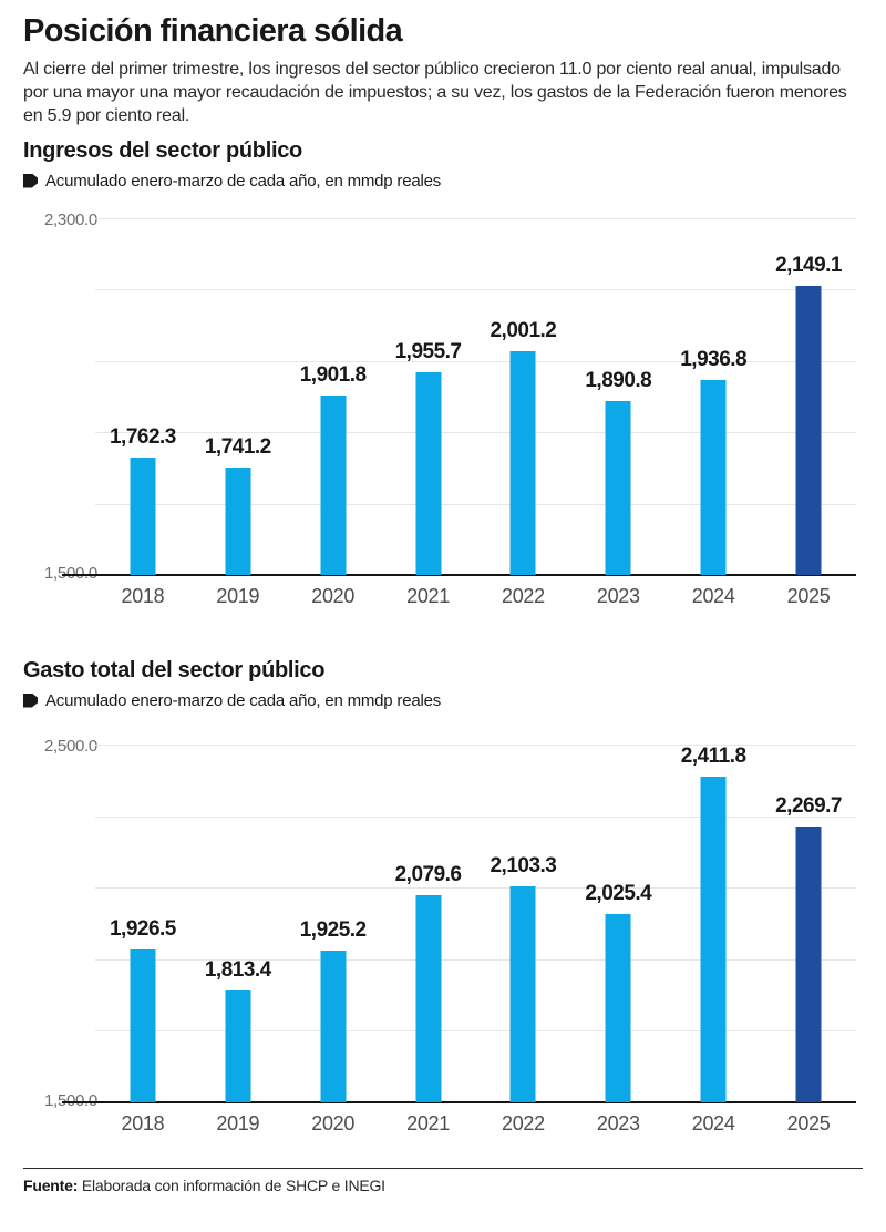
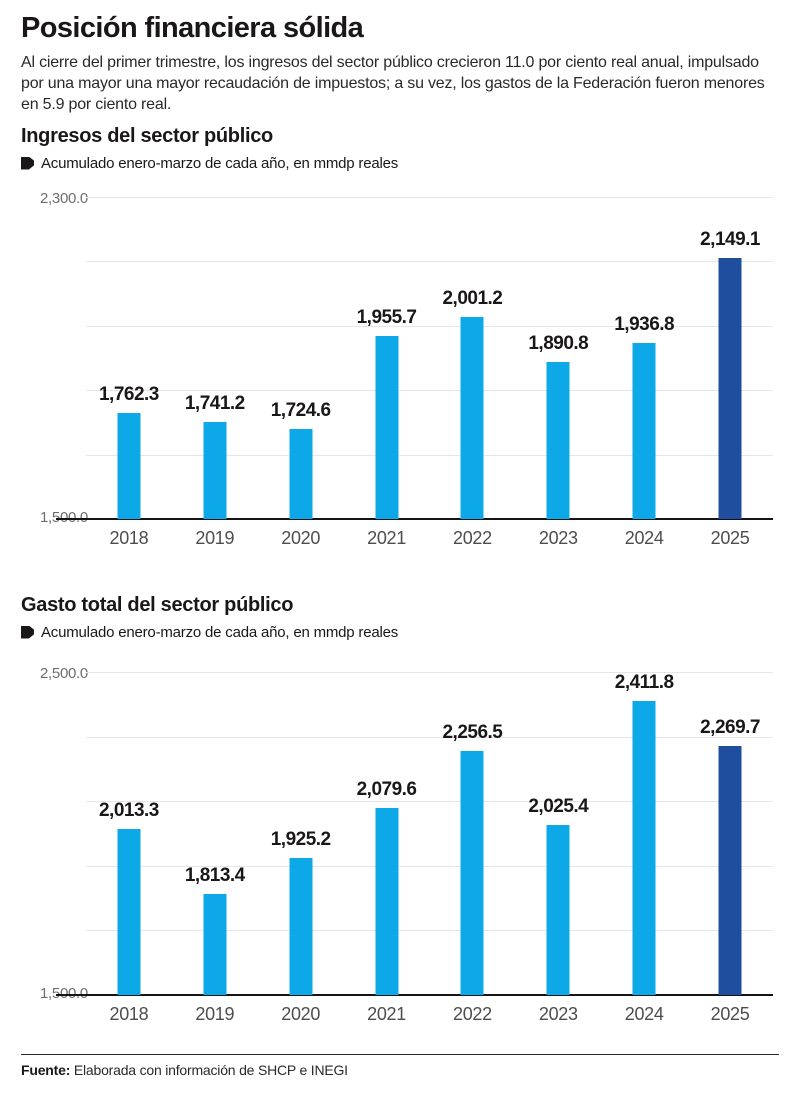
Ingresos del sector público/2020: 1,901.8 -> 1,724.6
Gasto total del sector público/2018: 1,926.5 -> 2,013.3
Gasto total del sector público/2022: 2,103.3 -> 2,256.5
